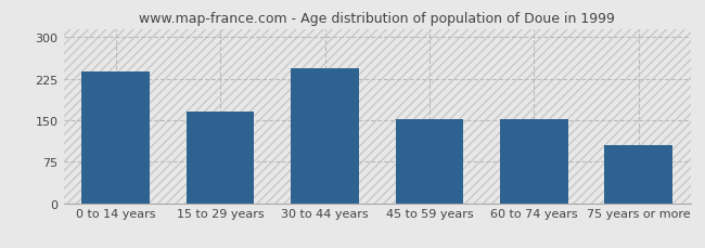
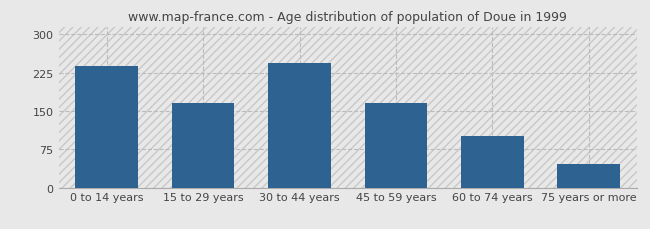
45 to 59 years: 152 -> 165
60 to 74 years: 152 -> 100
75 years or more: 104 -> 47
